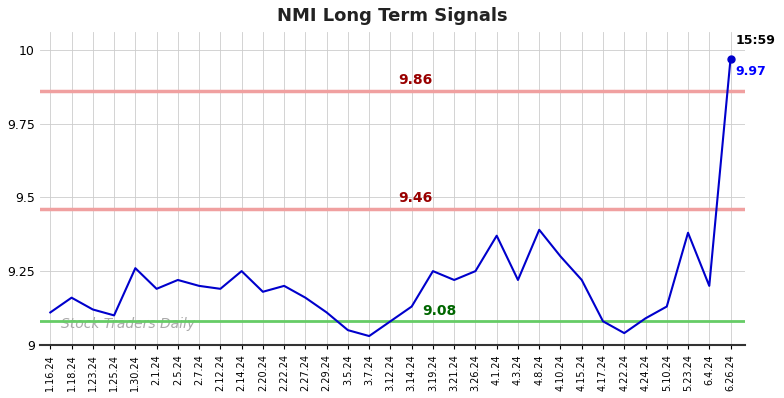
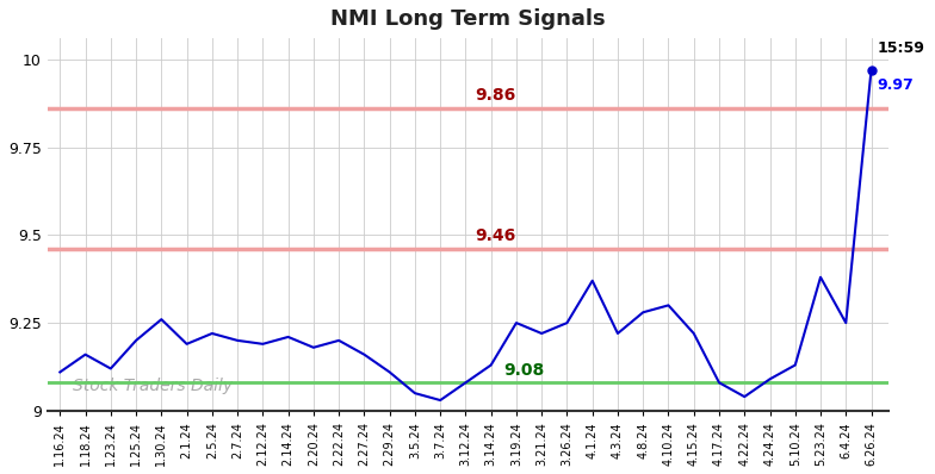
1.25.24: 9.10 -> 9.20
2.14.24: 9.25 -> 9.21
4.8.24: 9.39 -> 9.28
6.4.24: 9.20 -> 9.25
